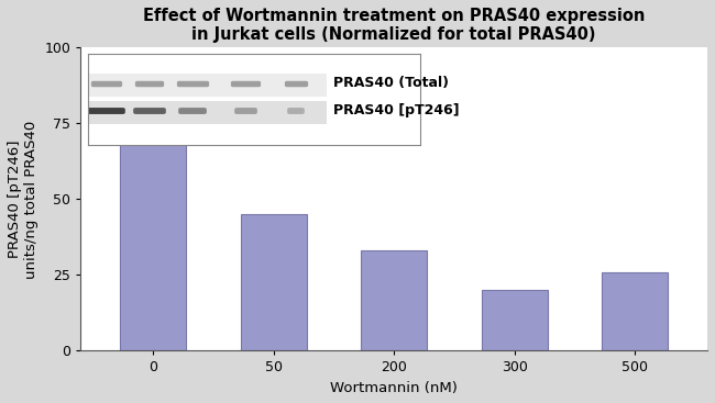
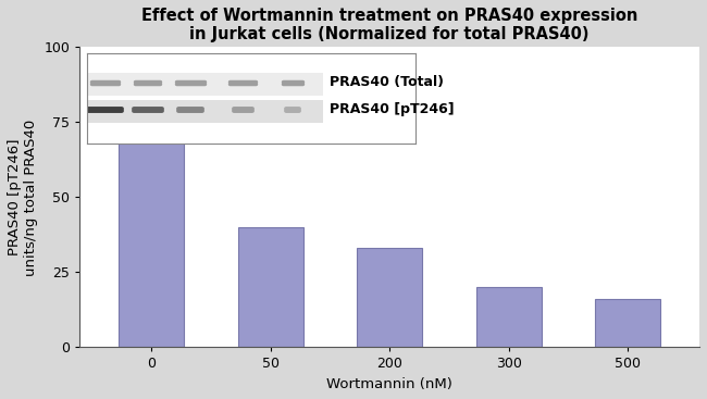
50: 45 -> 40
500: 26 -> 16
